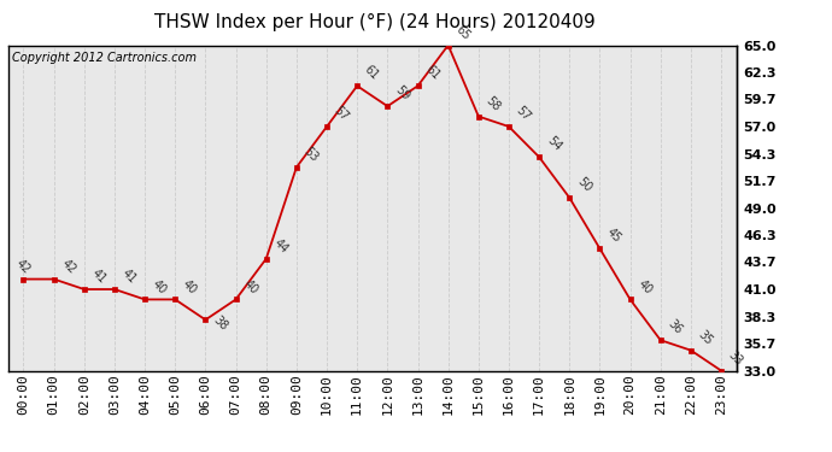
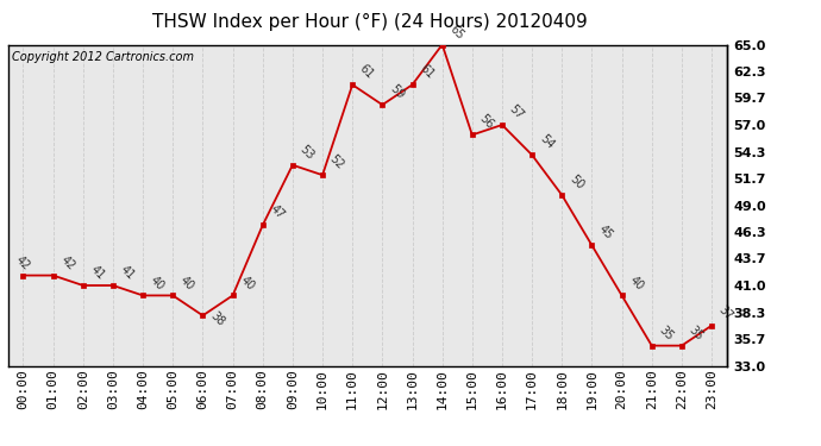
08:00: 44 -> 47
10:00: 57 -> 52
15:00: 58 -> 56
21:00: 36 -> 35
23:00: 33 -> 37
